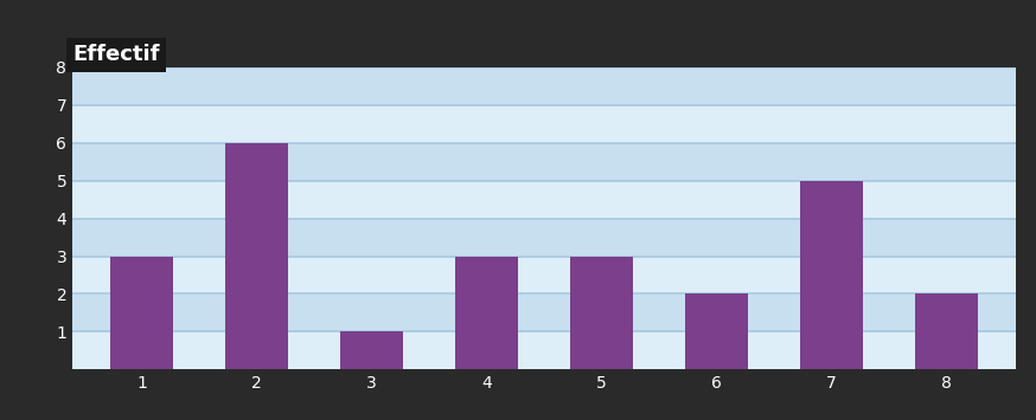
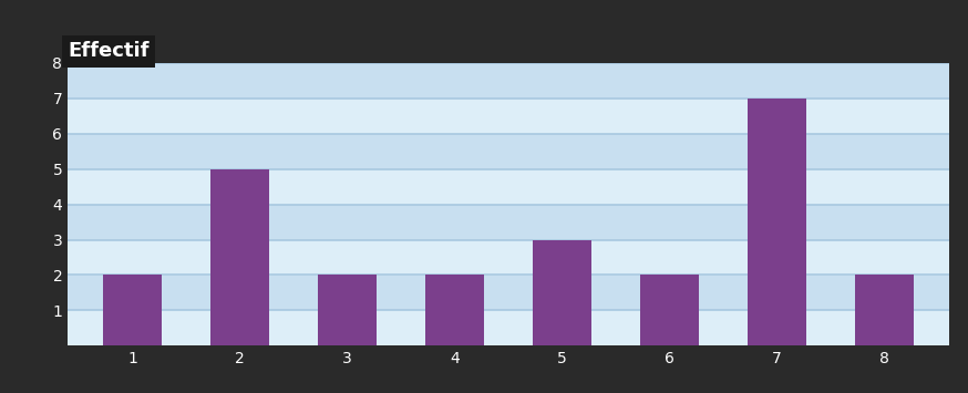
1: 3 -> 2
2: 6 -> 5
3: 1 -> 2
4: 3 -> 2
7: 5 -> 7
